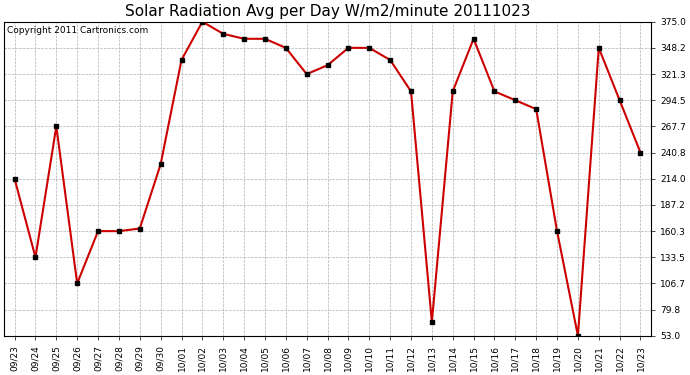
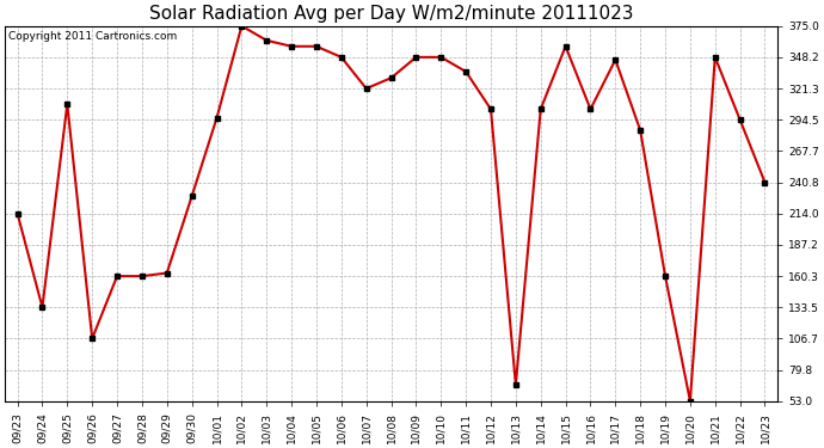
09/25: 268 -> 308
10/01: 336 -> 296
10/17: 294 -> 346
